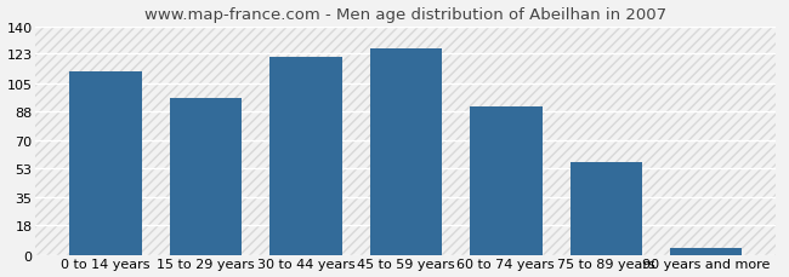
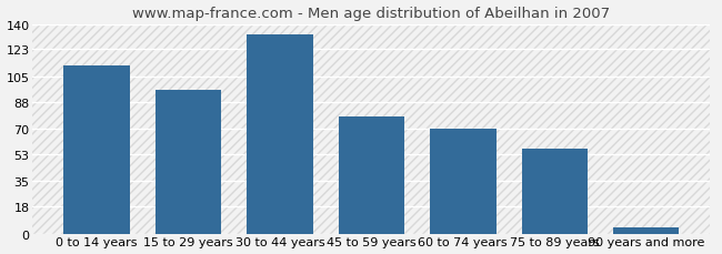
30 to 44 years: 121 -> 133
45 to 59 years: 126 -> 78
60 to 74 years: 91 -> 70
